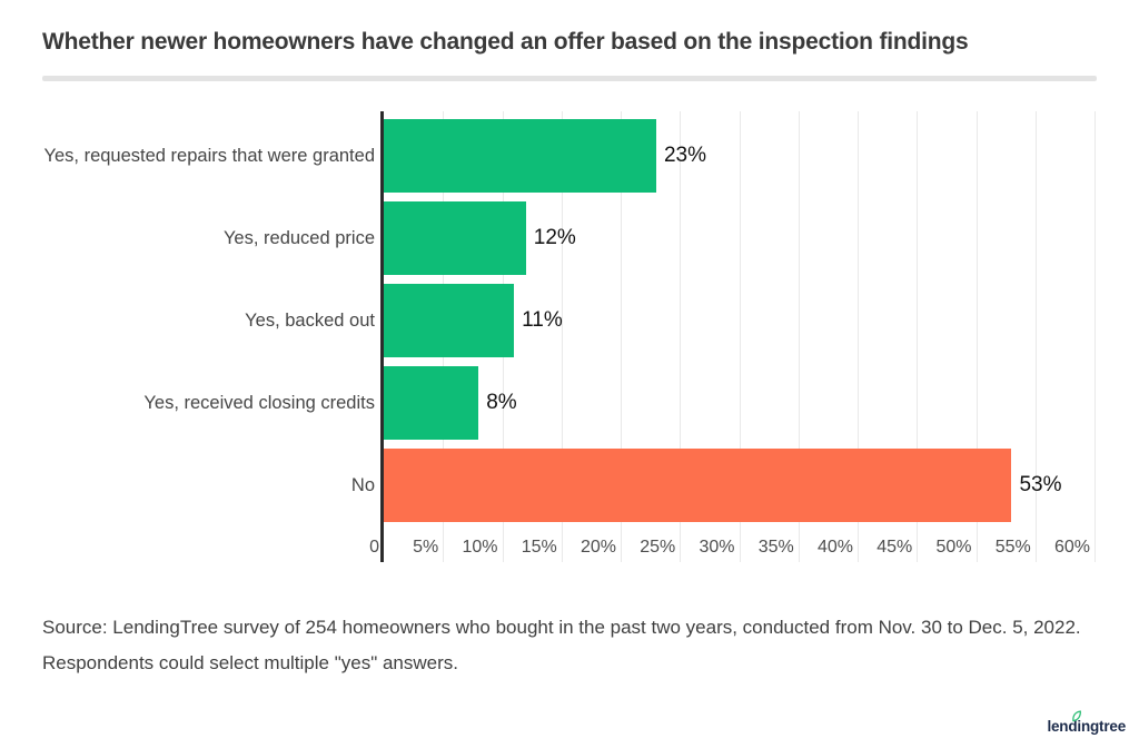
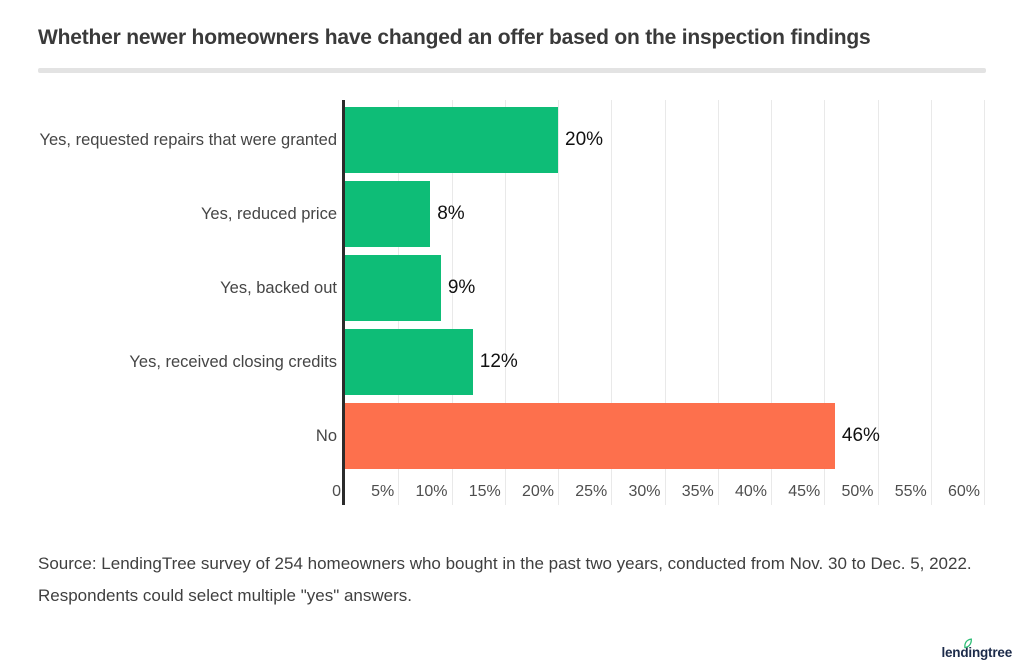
Yes, requested repairs that were granted: 23% -> 20%
Yes, reduced price: 12% -> 8%
Yes, backed out: 11% -> 9%
Yes, received closing credits: 8% -> 12%
No: 53% -> 46%
